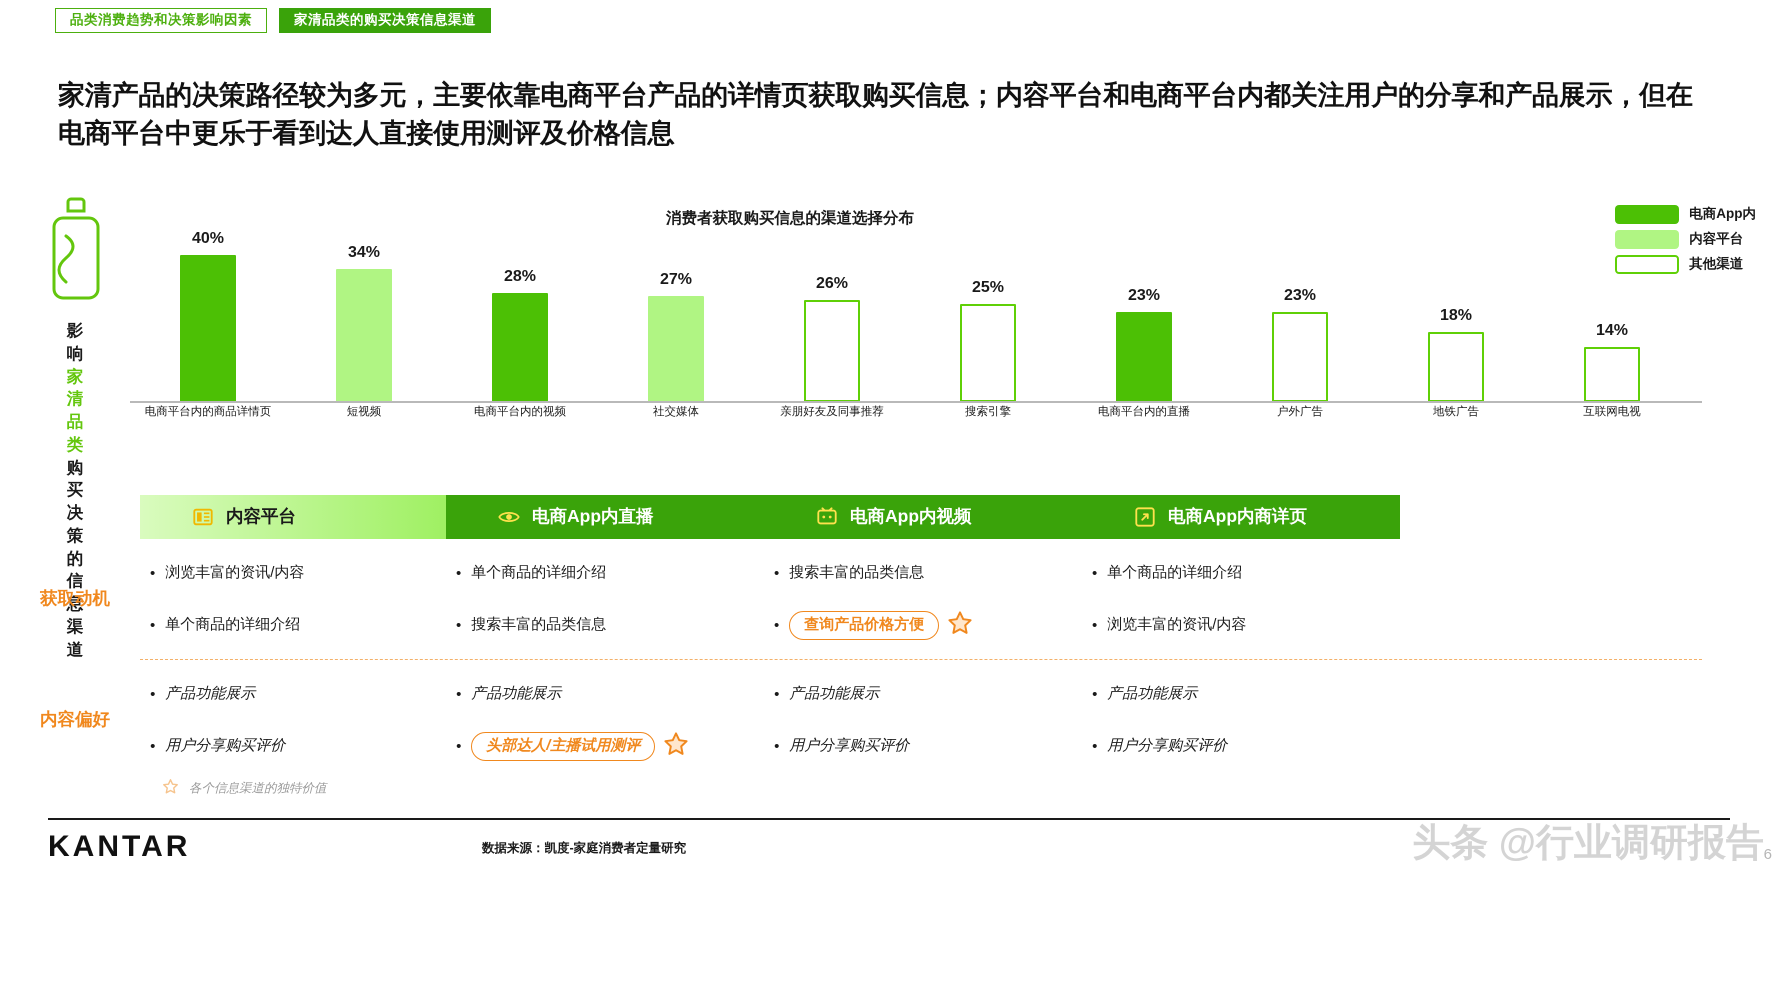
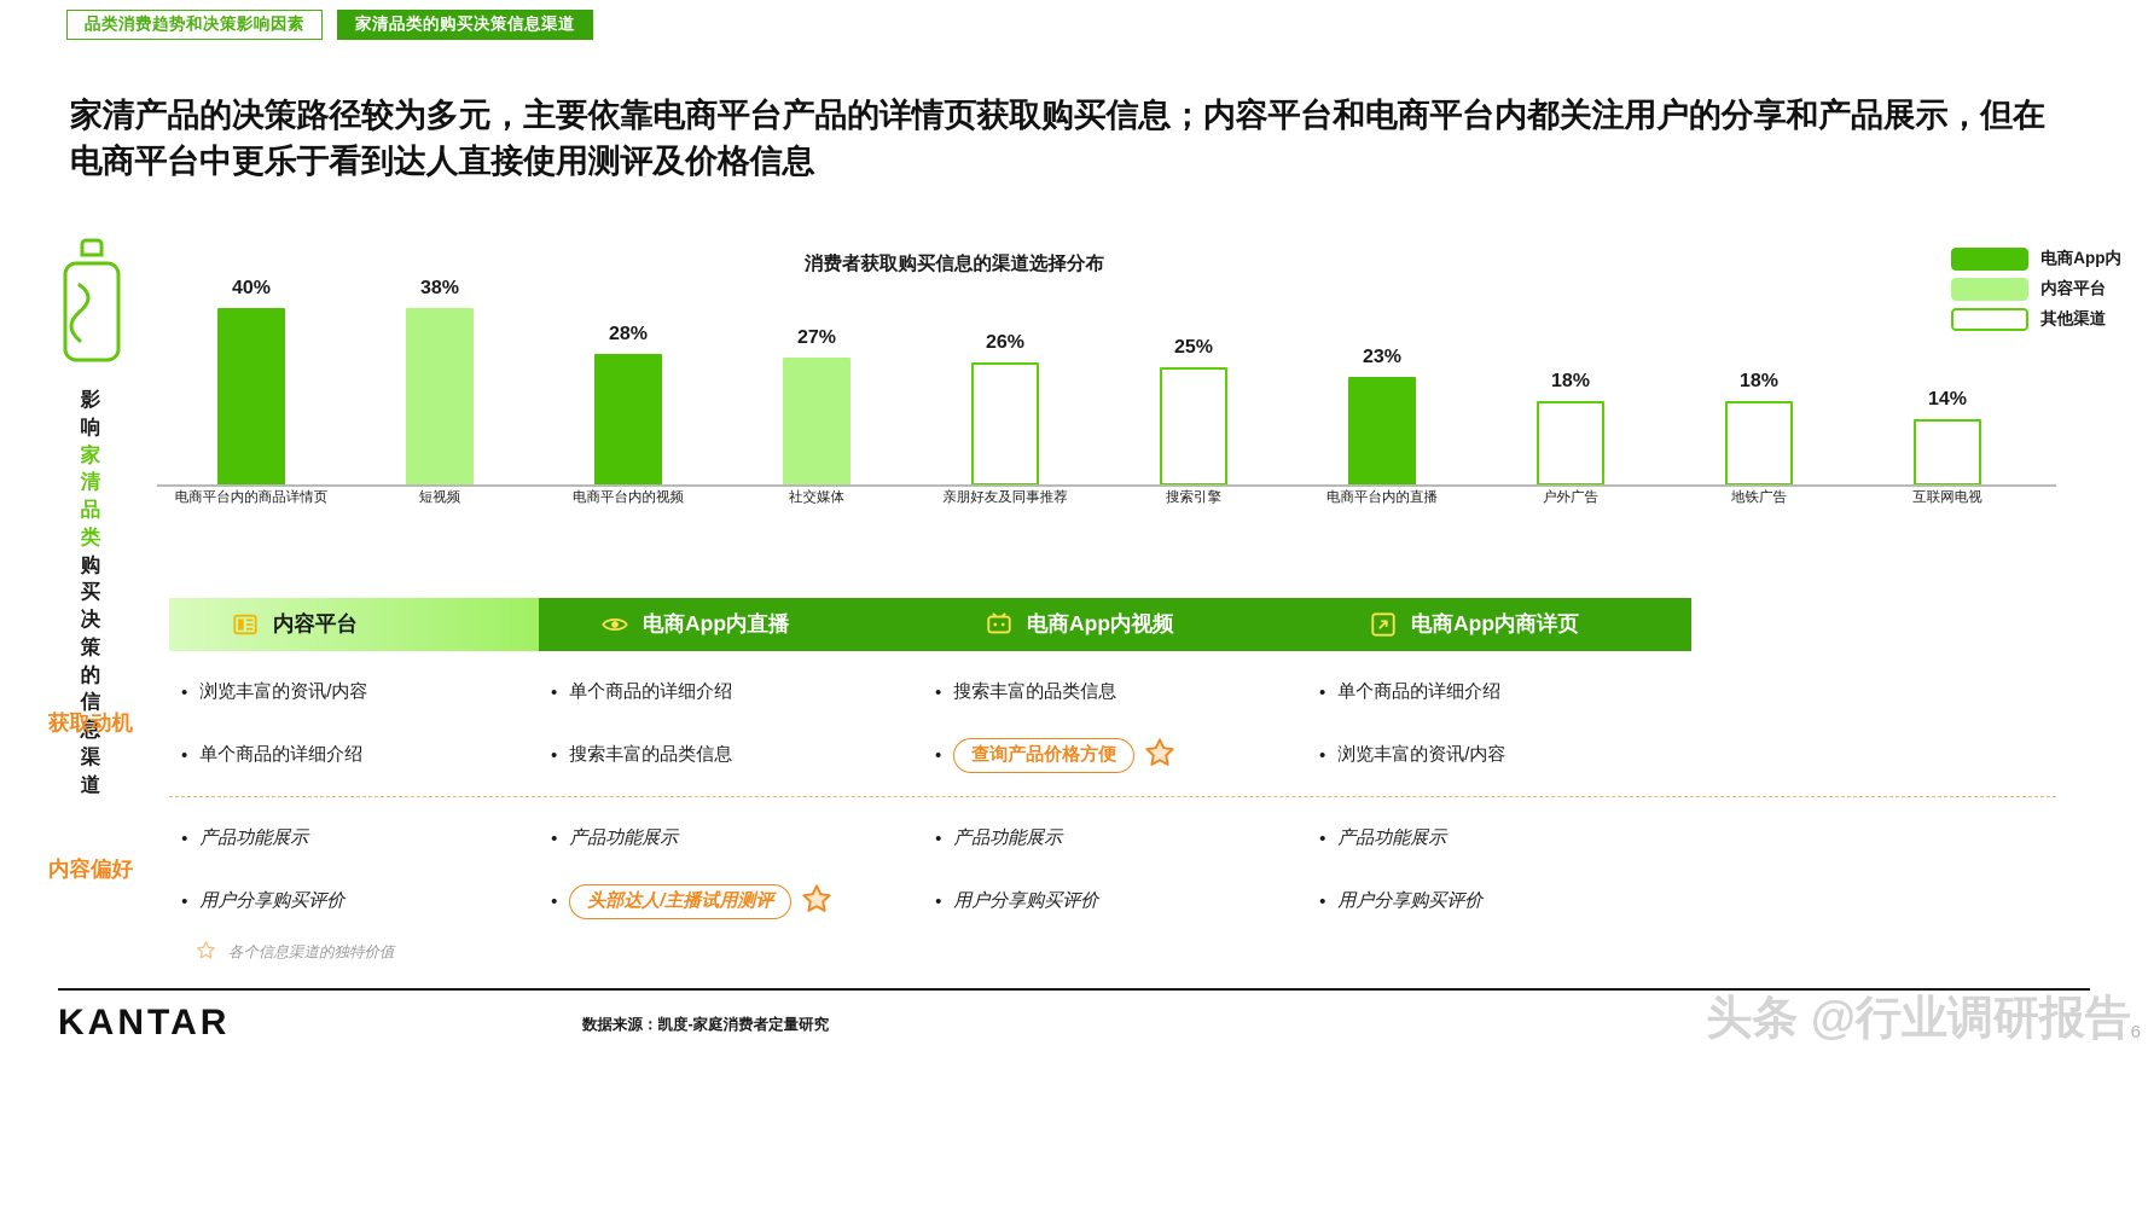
短视频: 34% -> 38%
户外广告: 23% -> 18%
